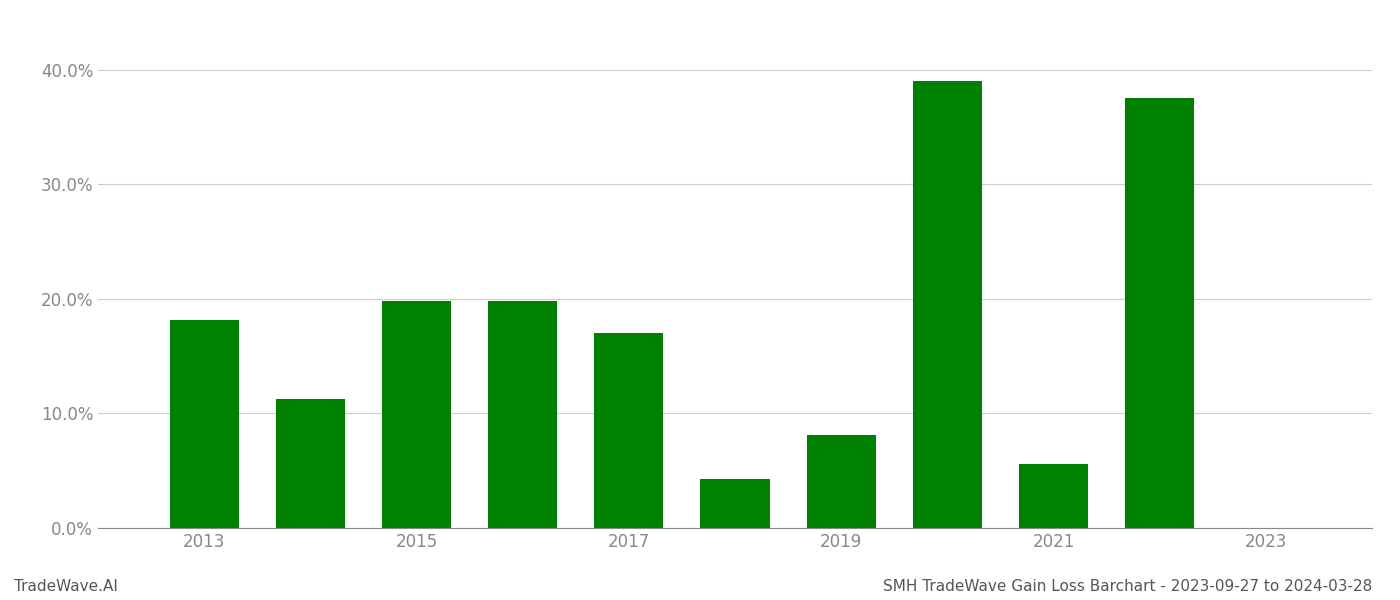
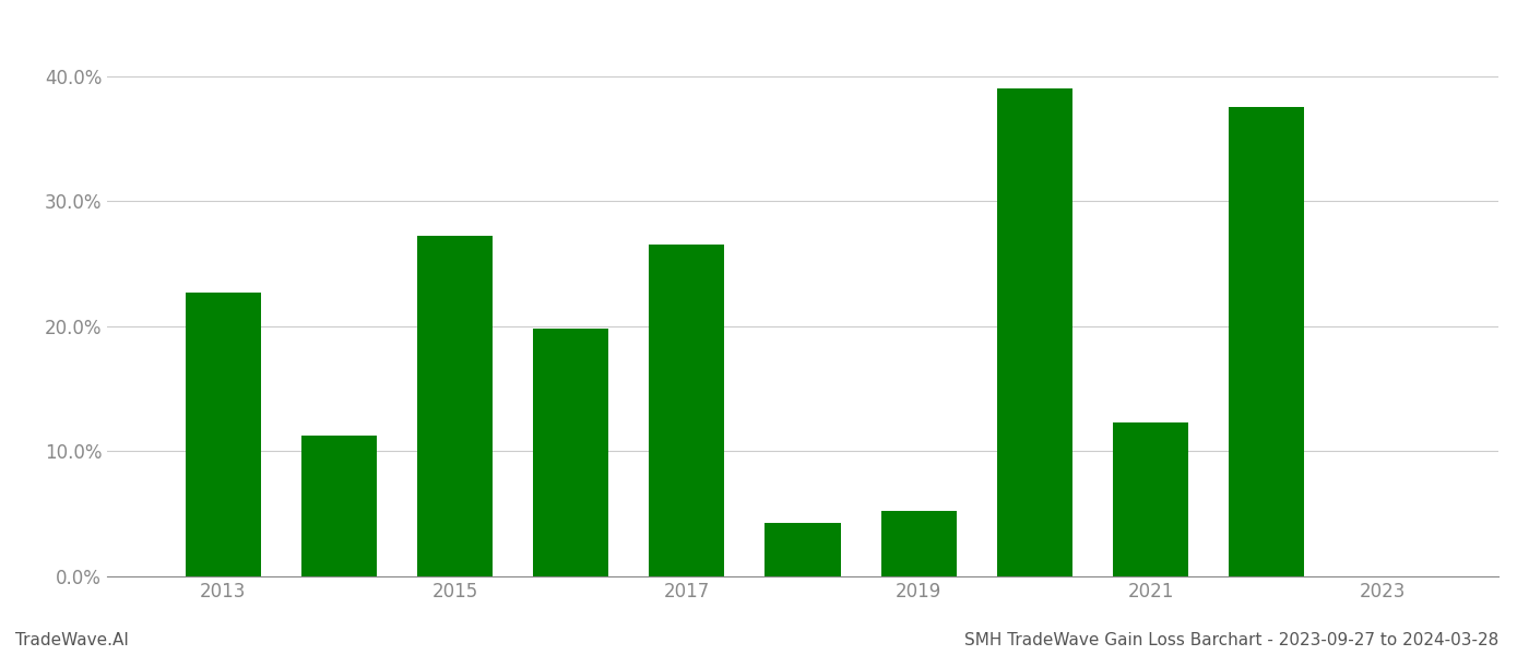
2013: 18.2% -> 22.7%
2015: 19.8% -> 27.2%
2017: 17.0% -> 26.5%
2019: 8.1% -> 5.2%
2021: 5.6% -> 12.3%
